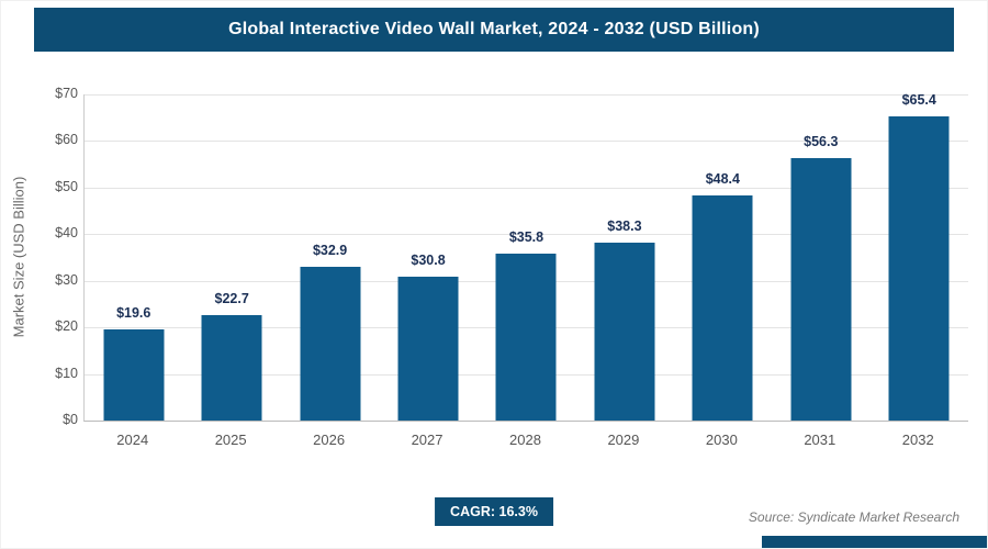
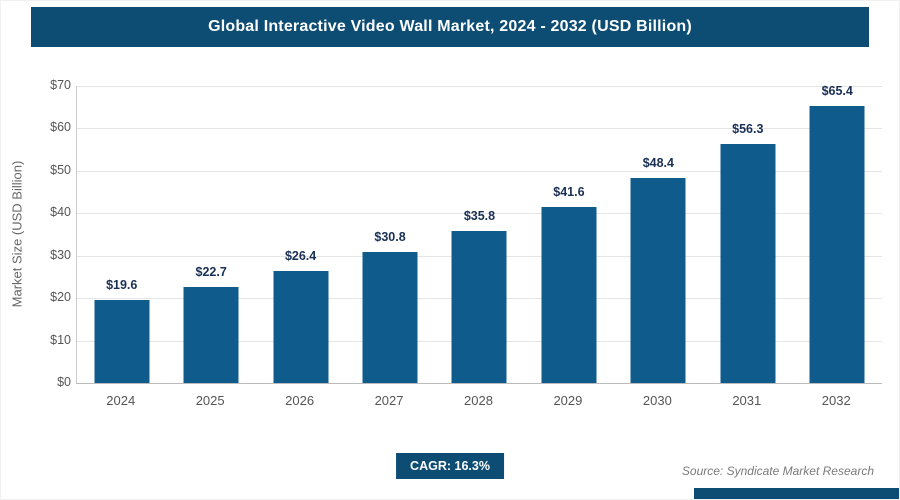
2026: $32.9 -> $26.4
2029: $38.3 -> $41.6
